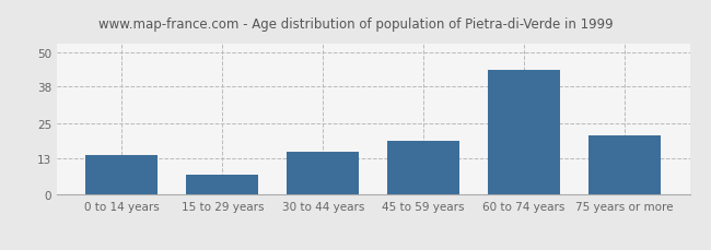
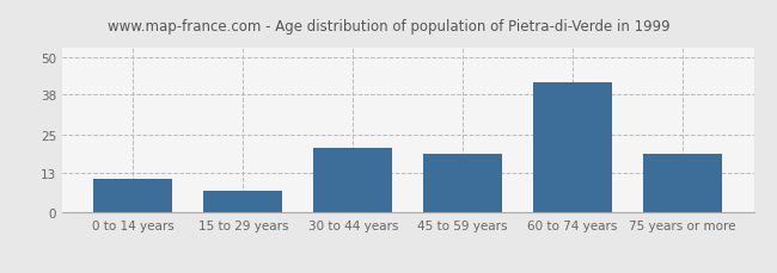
0 to 14 years: 14 -> 11
30 to 44 years: 15 -> 21
60 to 74 years: 44 -> 42
75 years or more: 21 -> 19
